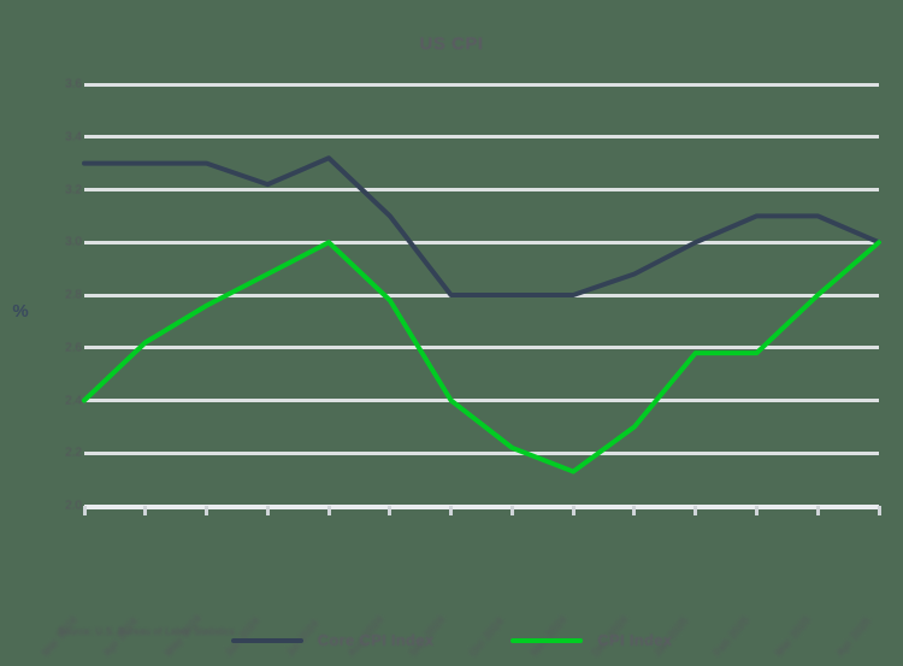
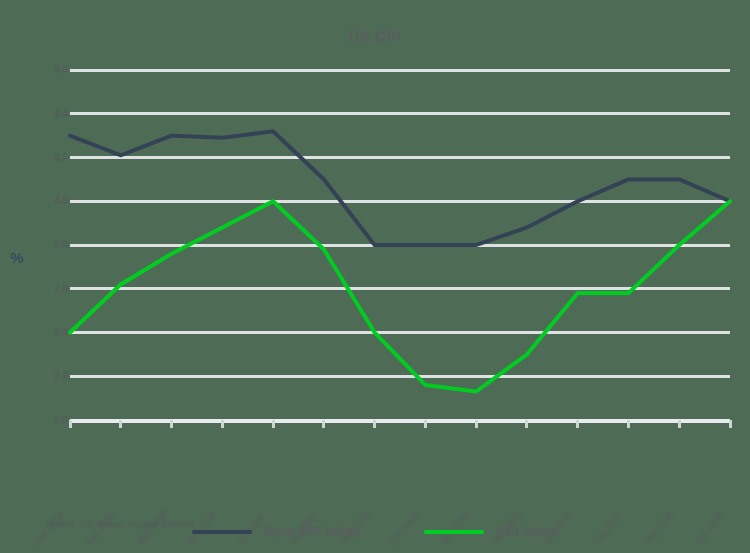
Core CPI Index/Apr 2024: 3.30 -> 3.21
Core CPI Index/Jun 2024: 3.22 -> 3.29
CPI Index/Oct 2024: 2.22 -> 2.16
